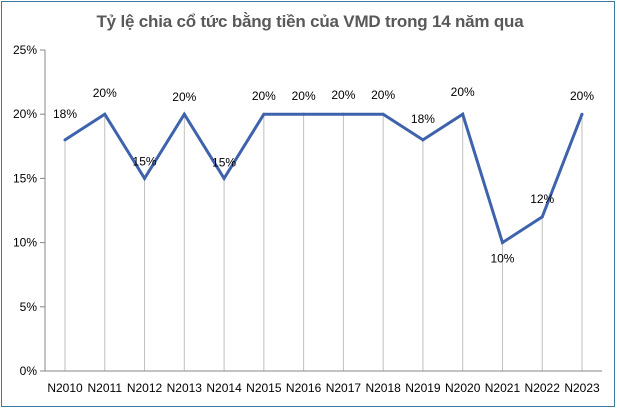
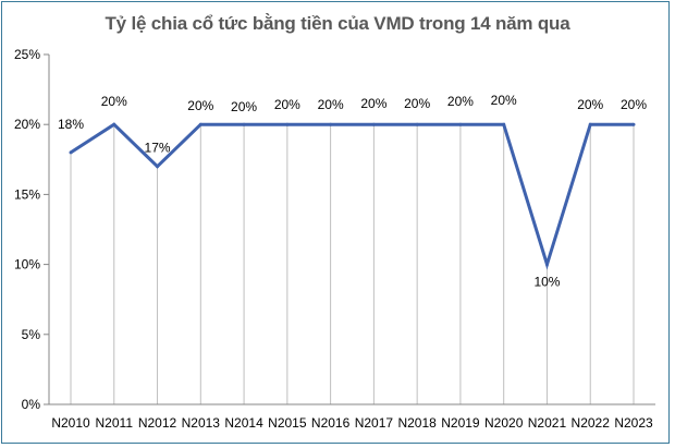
N2012: 15% -> 17%
N2014: 15% -> 20%
N2019: 18% -> 20%
N2022: 12% -> 20%
